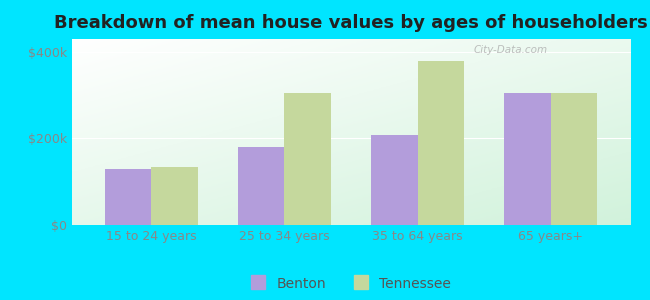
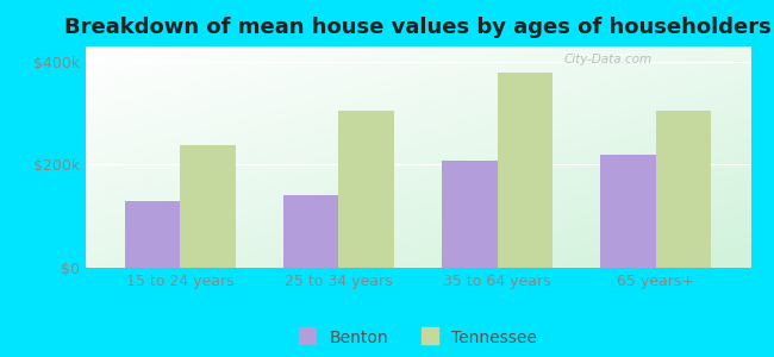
Tennessee/15 to 24 years: $135k -> $237k
Benton/25 to 34 years: $180k -> $140k
Benton/65 years+: $305k -> $220k
